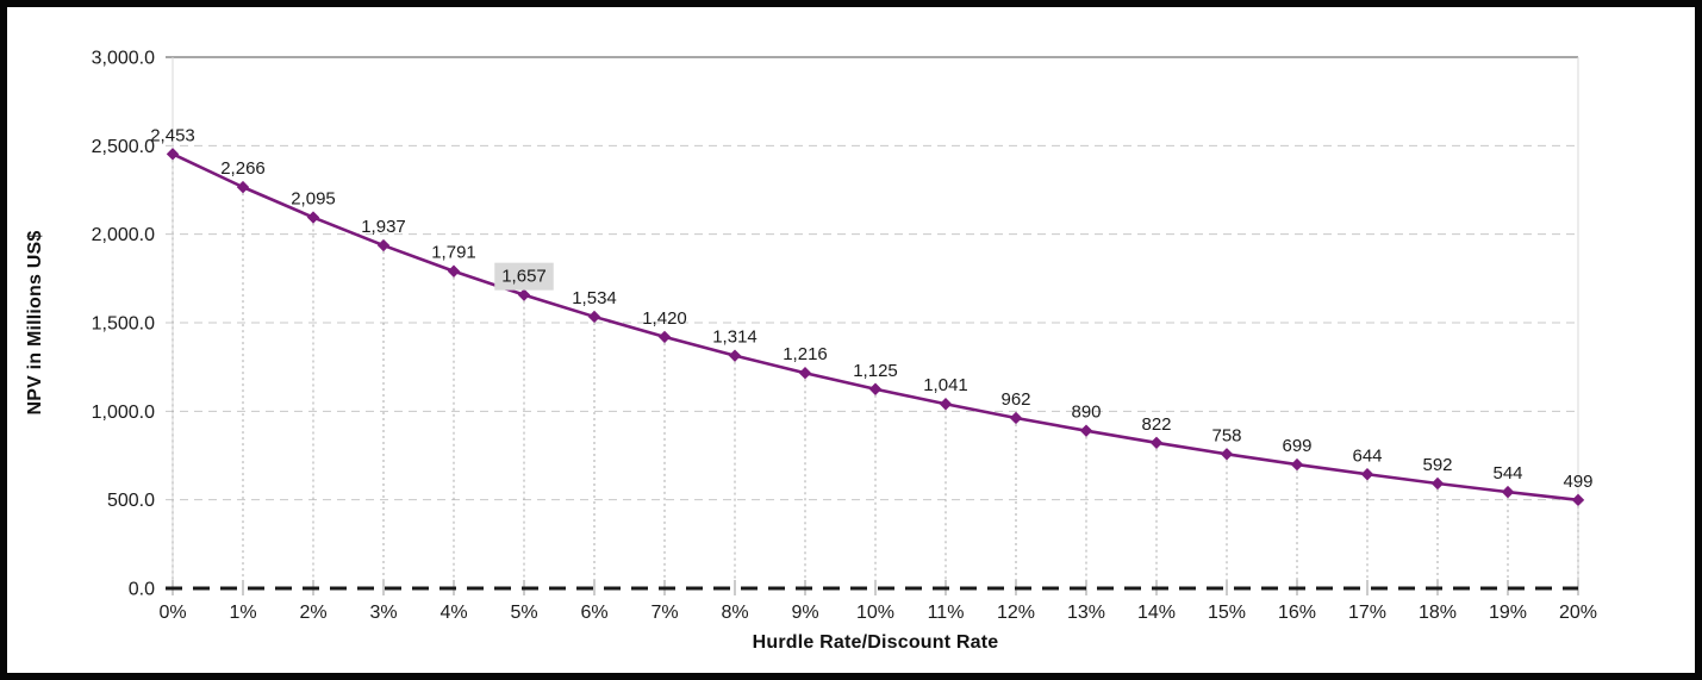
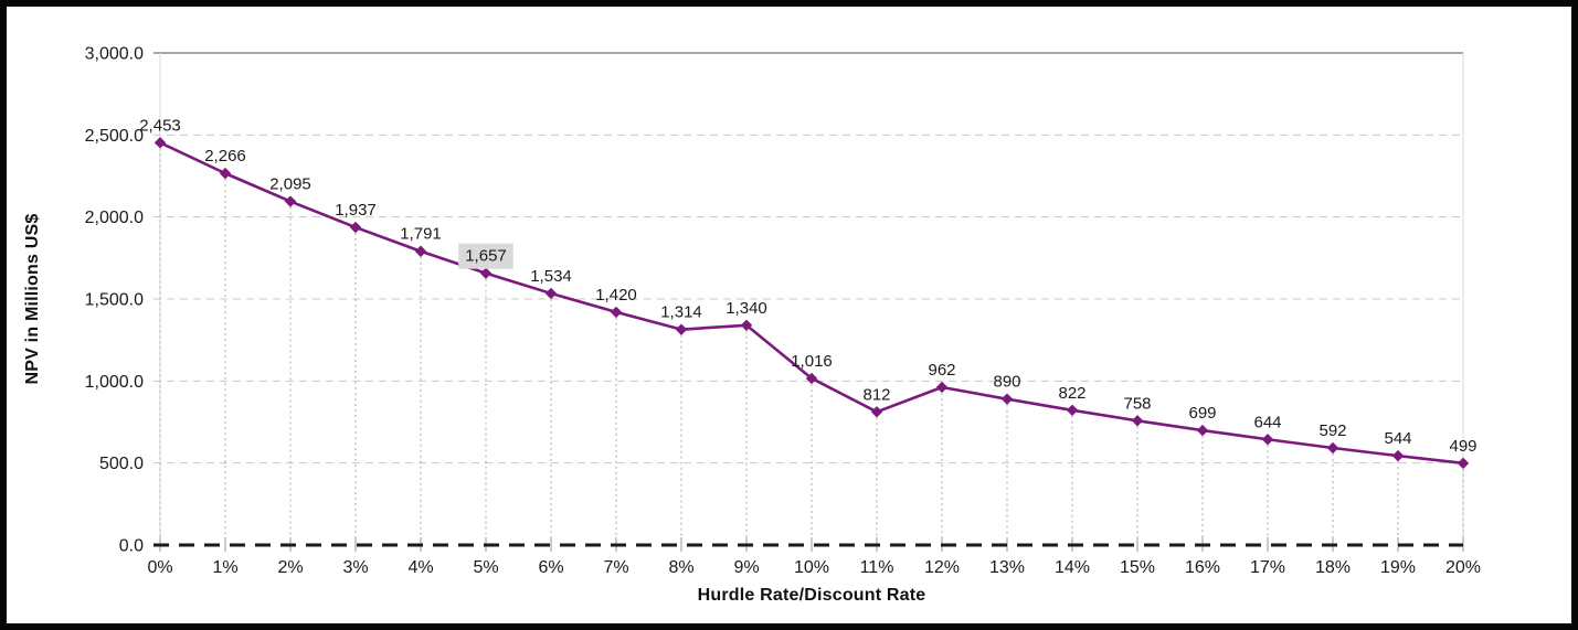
9%: 1,216 -> 1,340
10%: 1,125 -> 1,016
11%: 1,041 -> 812
